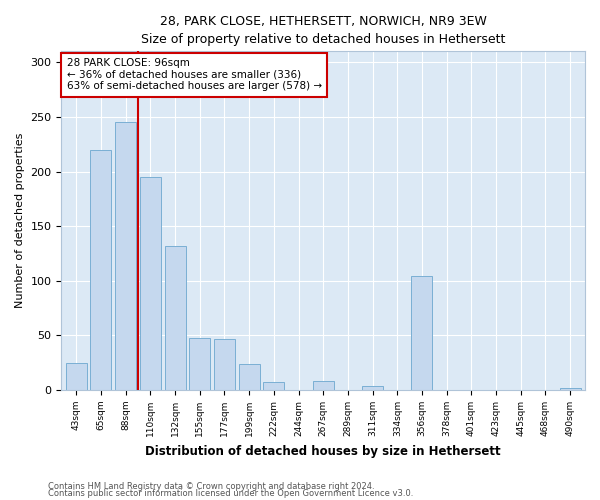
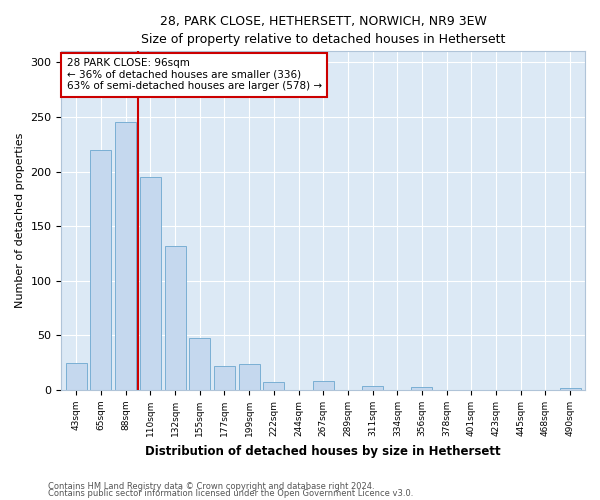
177sqm: 47 -> 22
356sqm: 104 -> 3
